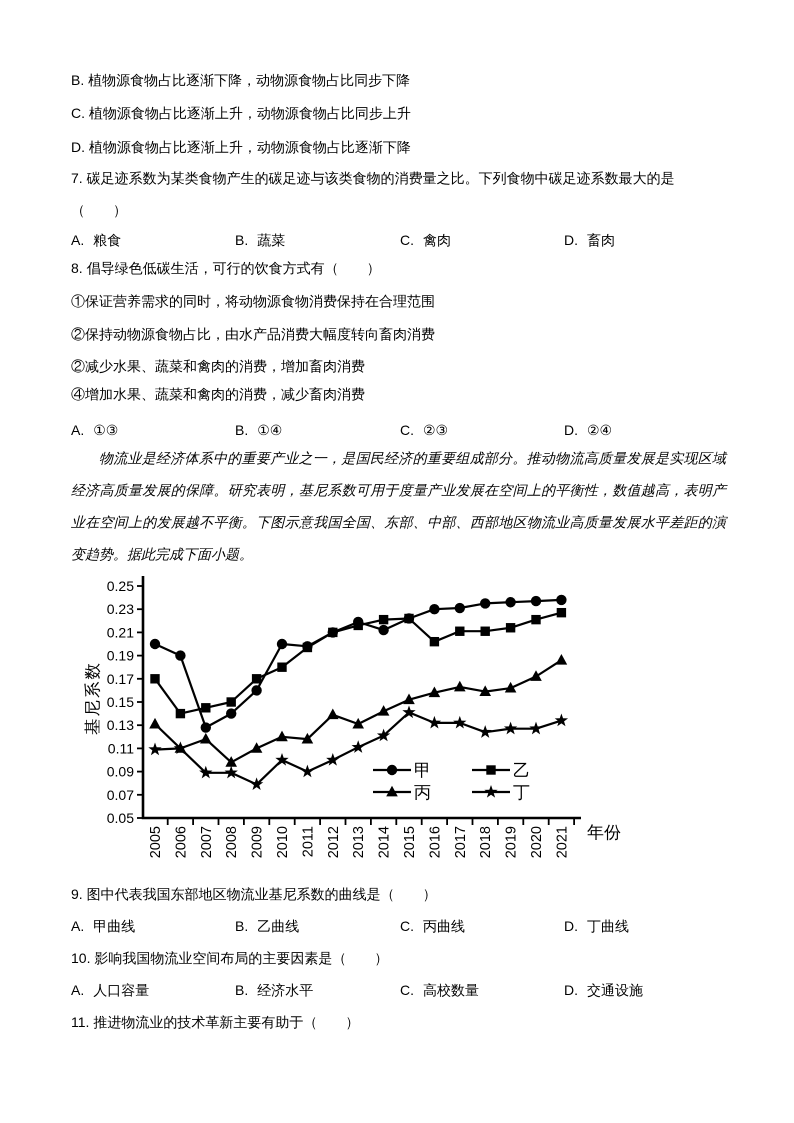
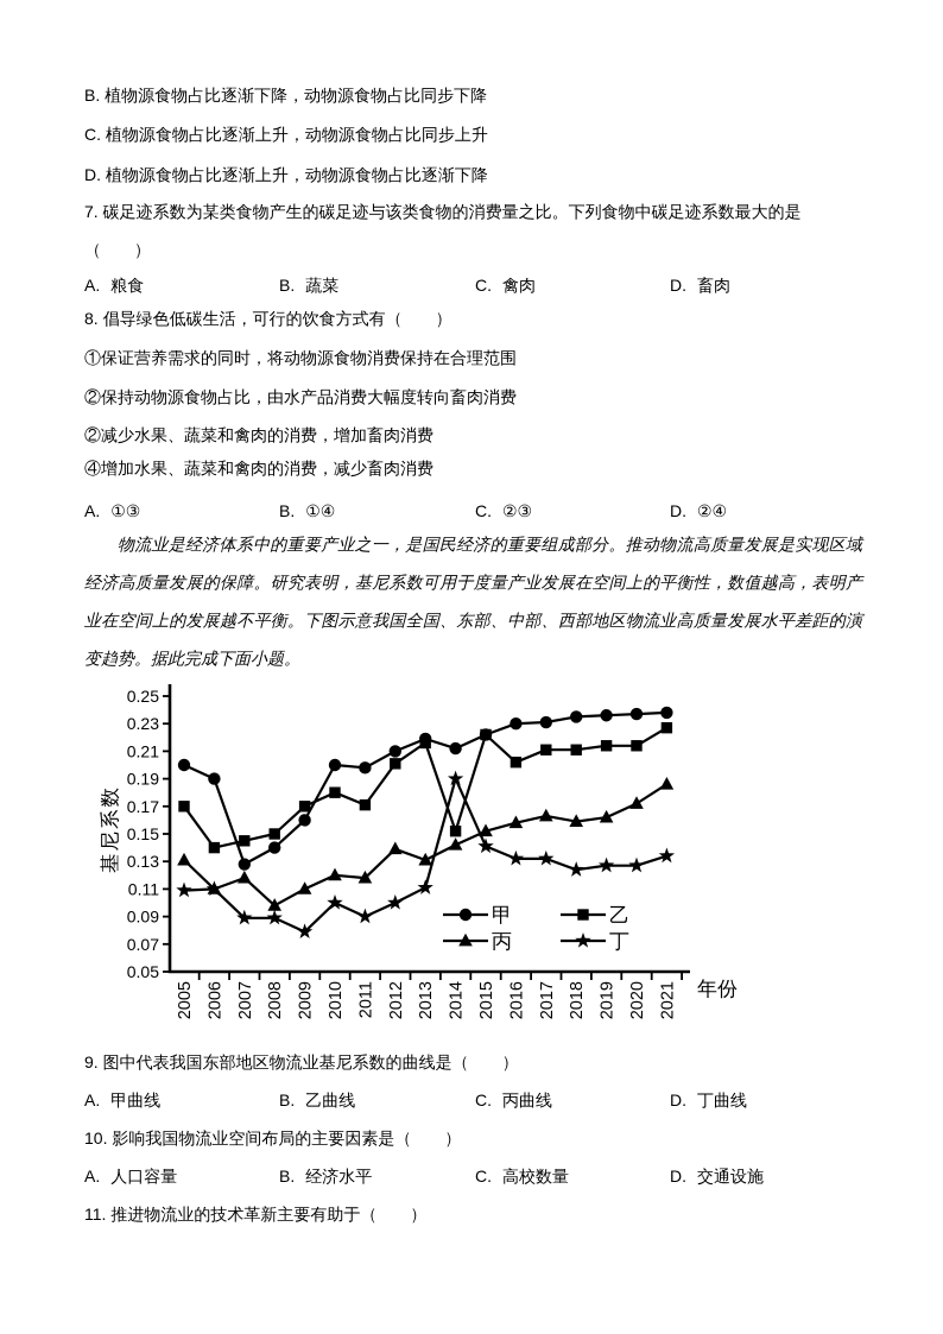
乙/2011: 0.197 -> 0.171
乙/2012: 0.210 -> 0.201
乙/2014: 0.221 -> 0.152
丁/2014: 0.121 -> 0.190
乙/2020: 0.221 -> 0.214
